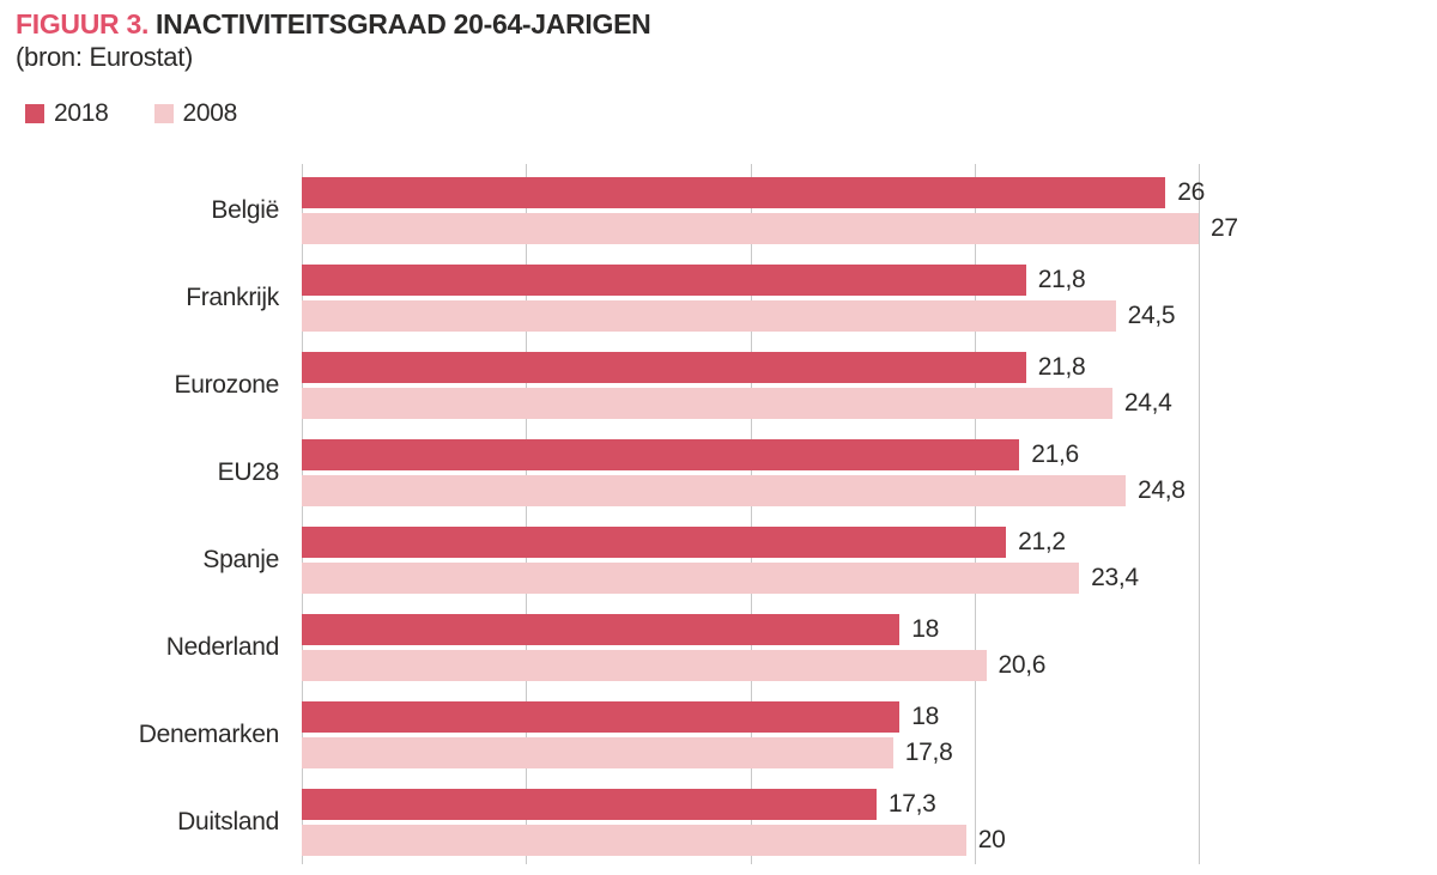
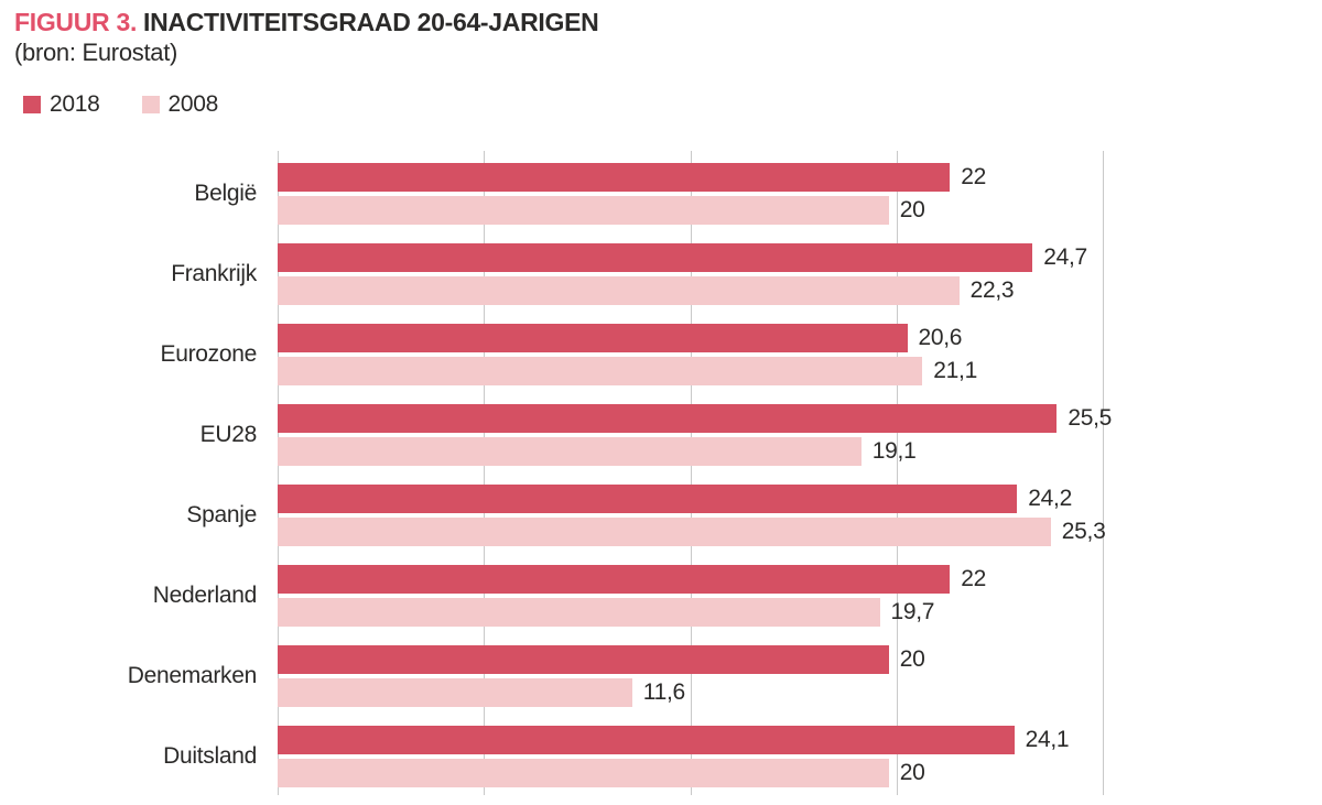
2018/België: 26 -> 22
2008/België: 27 -> 20
2018/Frankrijk: 21,8 -> 24,7
2008/Frankrijk: 24,5 -> 22,3
2018/Eurozone: 21,8 -> 20,6
2008/Eurozone: 24,4 -> 21,1
2018/EU28: 21,6 -> 25,5
2008/EU28: 24,8 -> 19,1
2018/Spanje: 21,2 -> 24,2
2008/Spanje: 23,4 -> 25,3
2018/Nederland: 18 -> 22
2008/Nederland: 20,6 -> 19,7
2018/Denemarken: 18 -> 20
2008/Denemarken: 17,8 -> 11,6
2018/Duitsland: 17,3 -> 24,1
